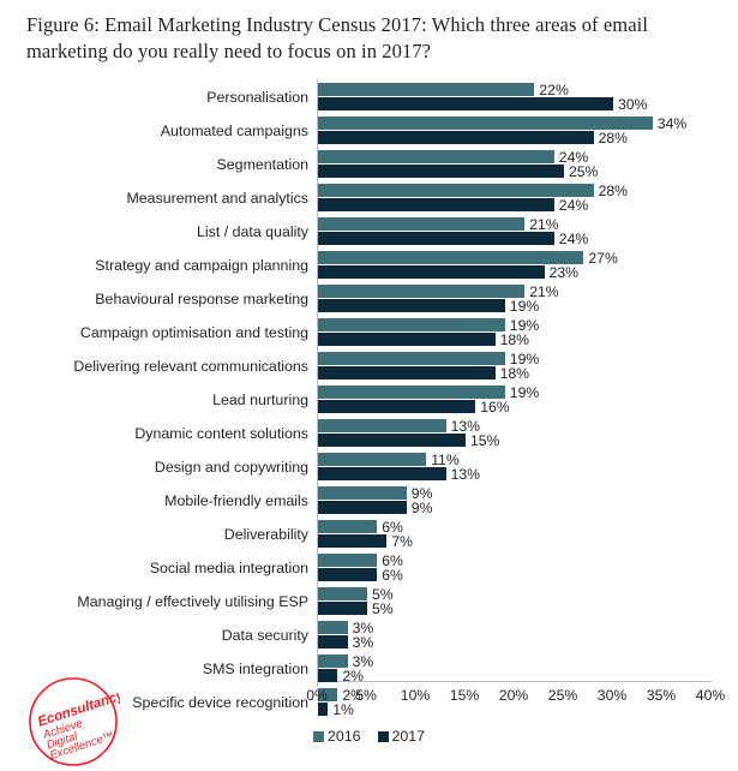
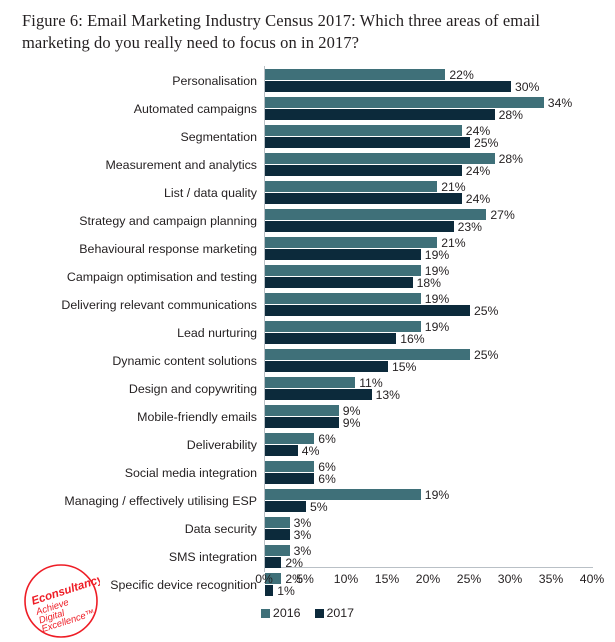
2017/Delivering relevant communications: 18% -> 25%
2016/Dynamic content solutions: 13% -> 25%
2017/Deliverability: 7% -> 4%
2016/Managing / effectively utilising ESP: 5% -> 19%
